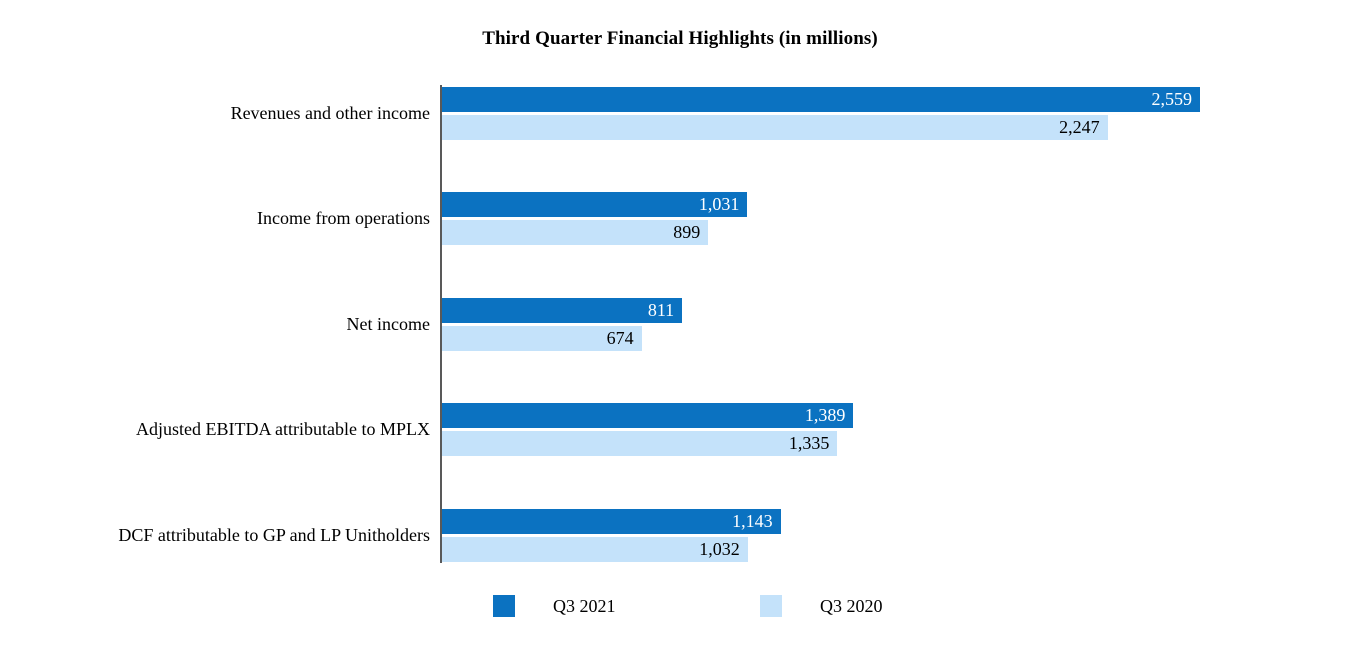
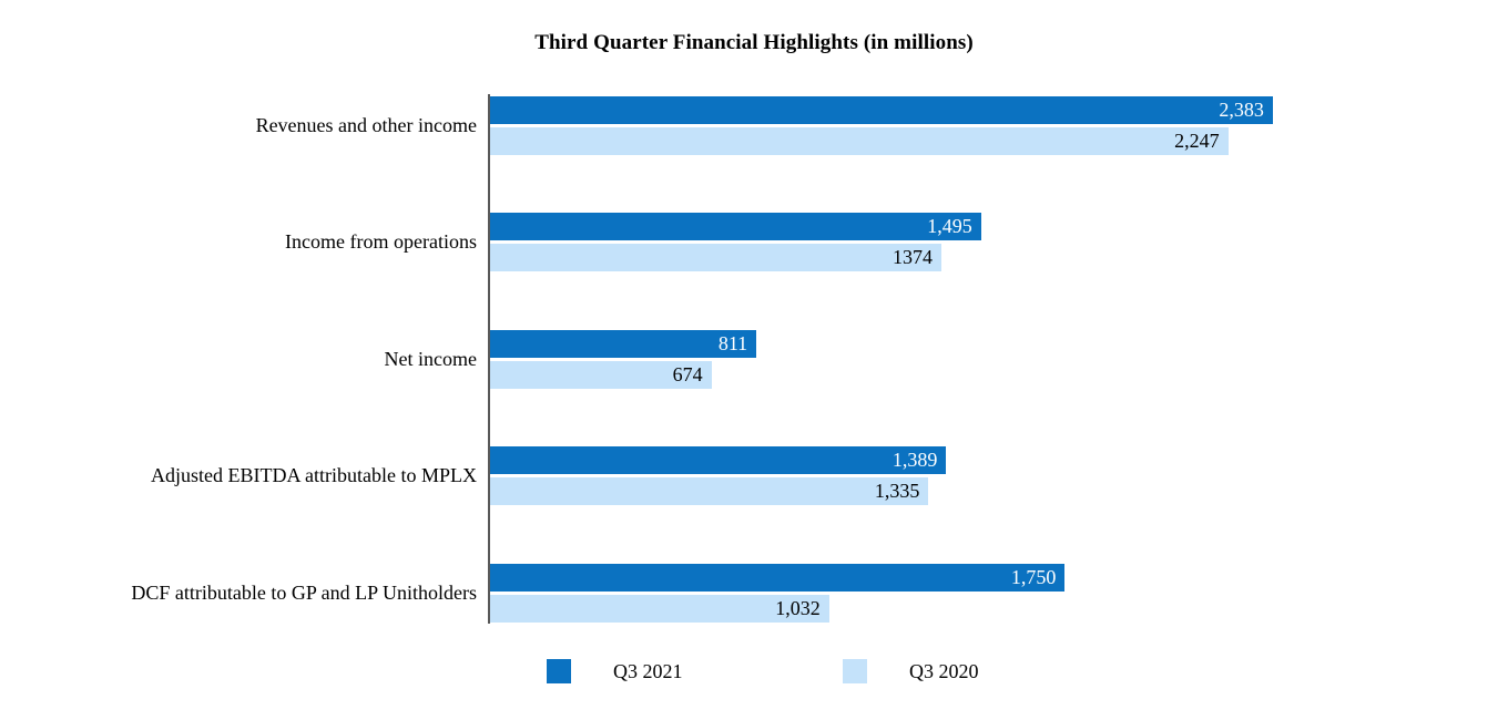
Q3 2021/Revenues and other income: 2,559 -> 2,383
Q3 2021/Income from operations: 1,031 -> 1,495
Q3 2020/Income from operations: 899 -> 1374
Q3 2021/DCF attributable to GP and LP Unitholders: 1,143 -> 1,750
